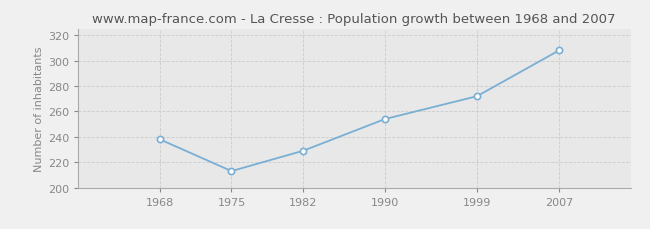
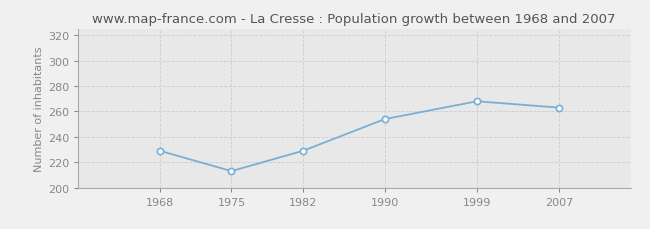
1968: 238 -> 229
1999: 272 -> 268
2007: 308 -> 263
